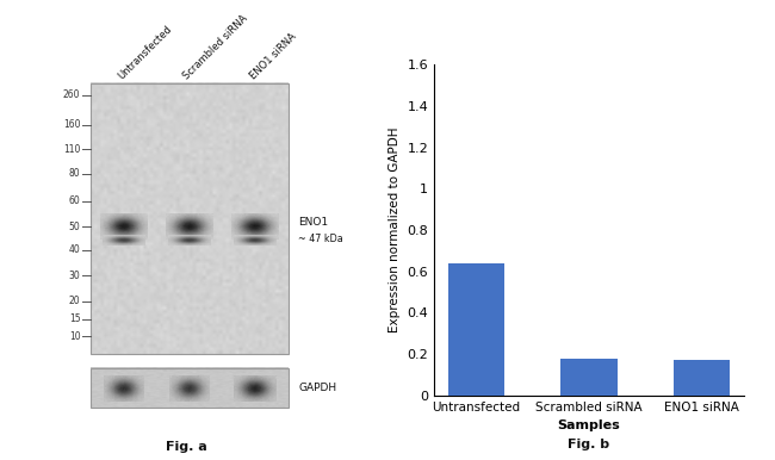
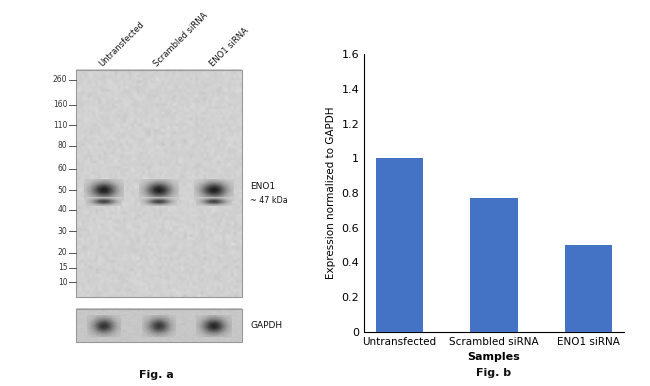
Untransfected: 0.64 -> 1.00
Scrambled siRNA: 0.18 -> 0.77
ENO1 siRNA: 0.17 -> 0.50
